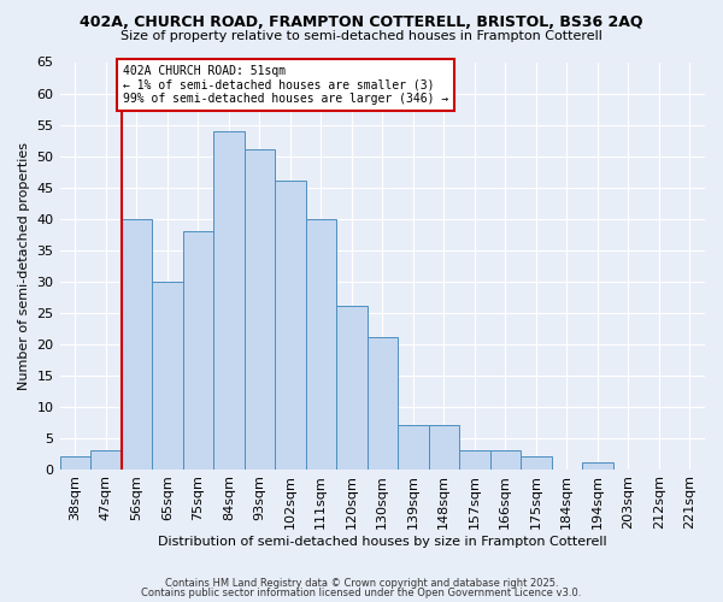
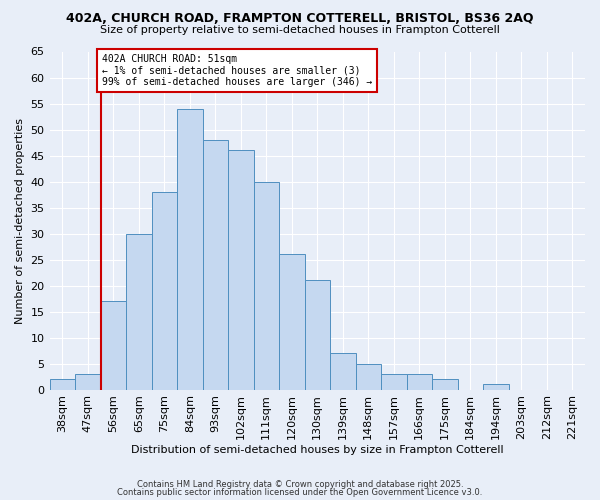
56sqm: 40 -> 17
93sqm: 51 -> 48
148sqm: 7 -> 5
